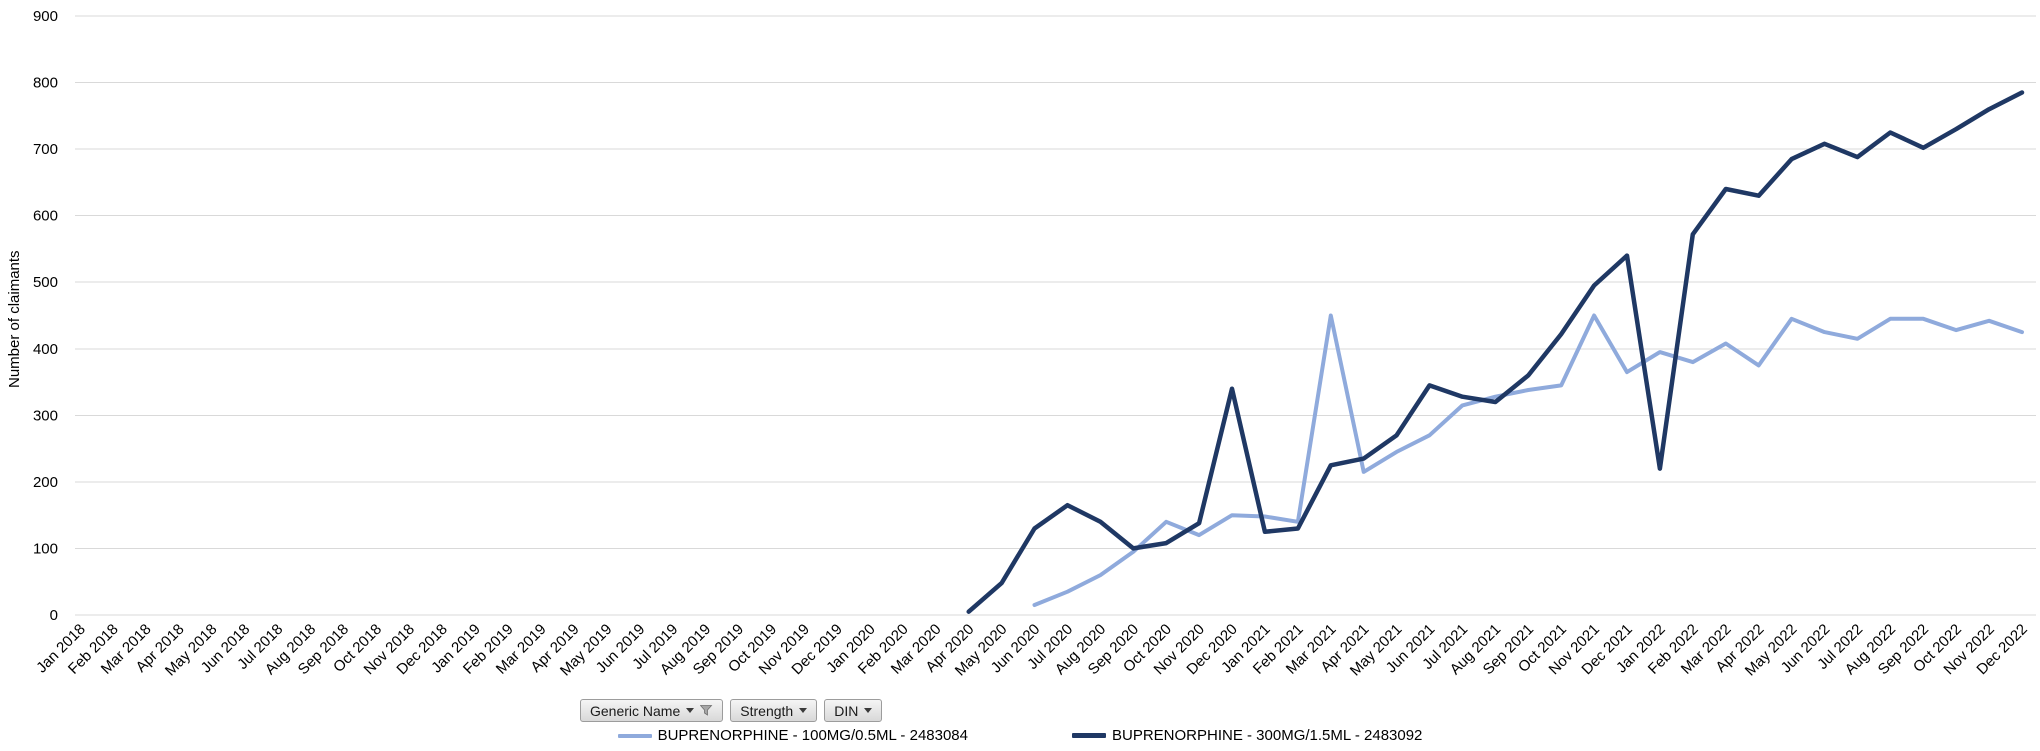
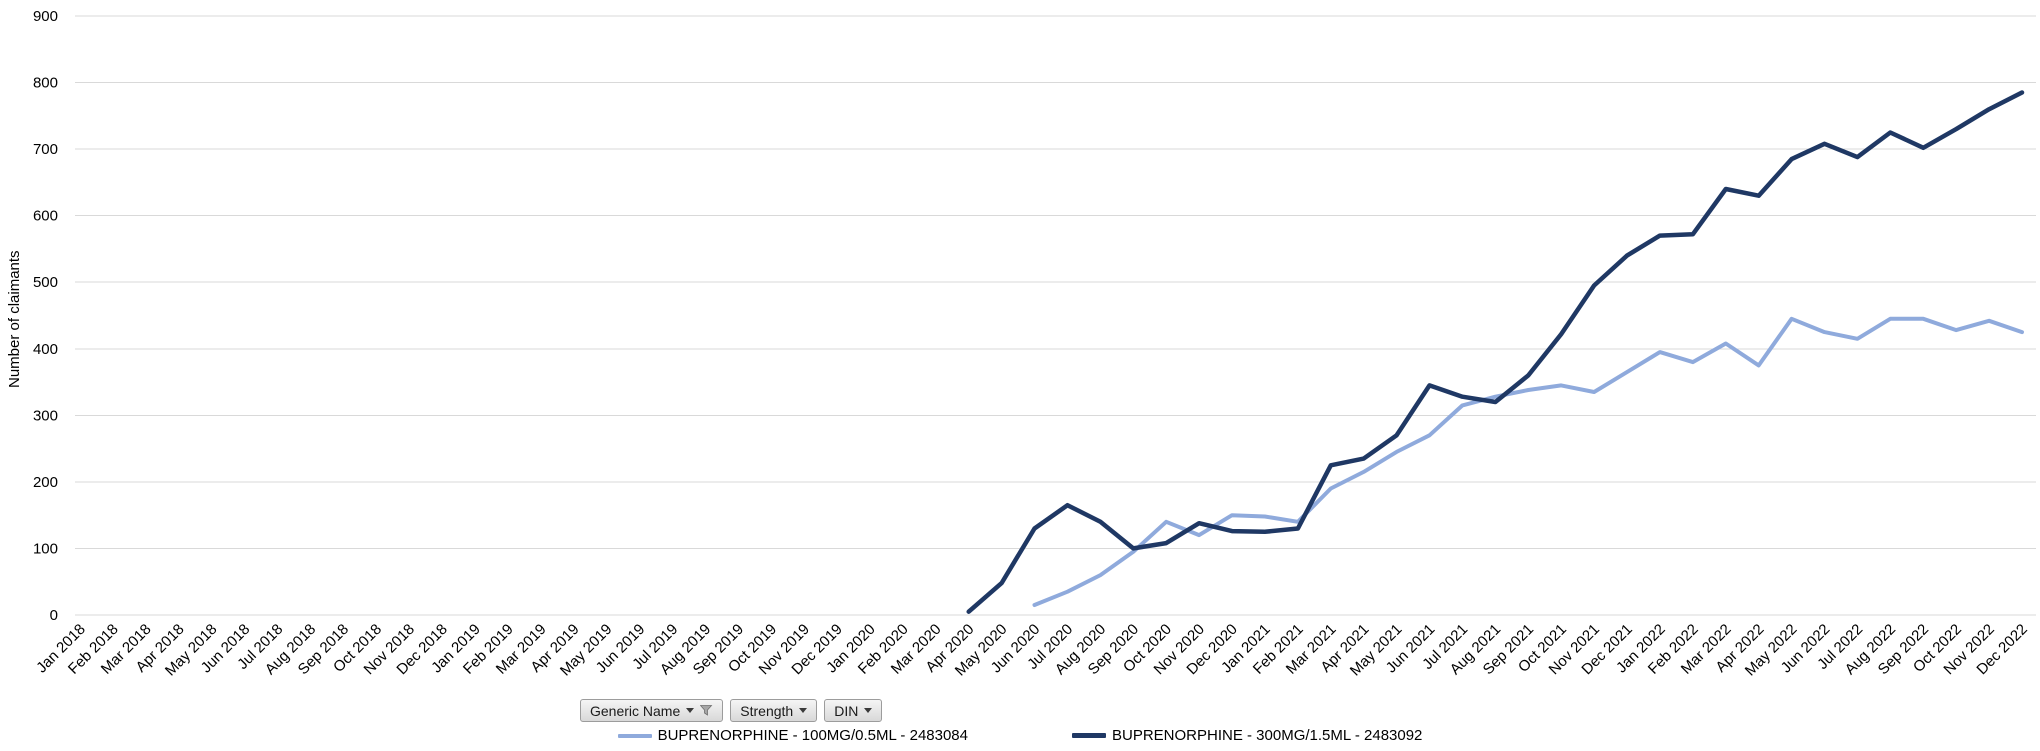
BUPRENORPHINE - 300MG/1.5ML - 2483092/Dec 2020: 340 -> 130
BUPRENORPHINE - 100MG/0.5ML - 2483084/Mar 2021: 450 -> 190
BUPRENORPHINE - 100MG/0.5ML - 2483084/Nov 2021: 450 -> 340
BUPRENORPHINE - 300MG/1.5ML - 2483092/Jan 2022: 220 -> 570
